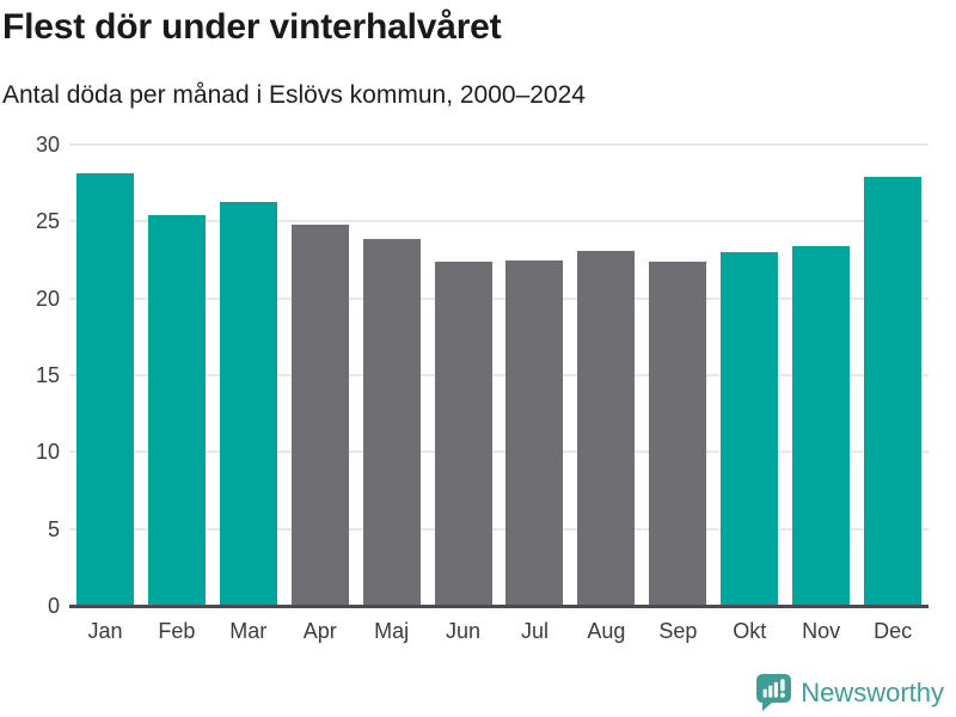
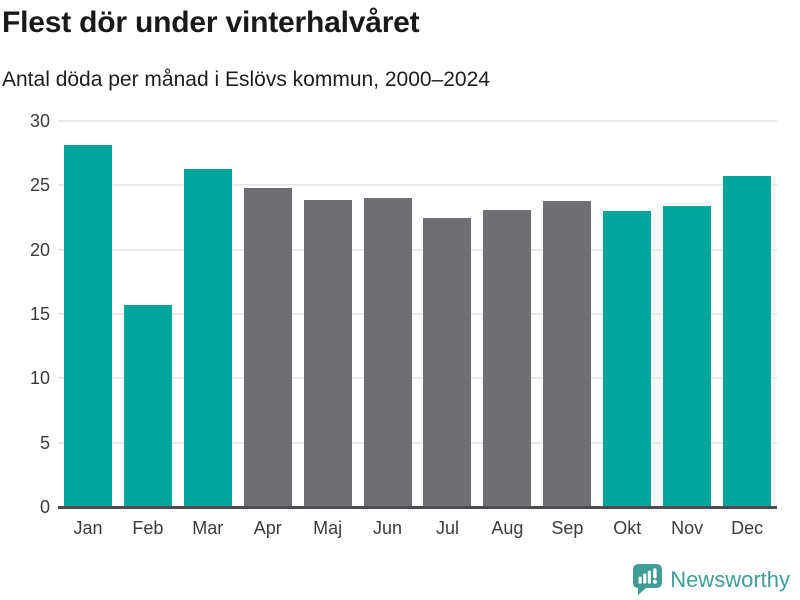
Feb: 25.4 -> 15.7
Jun: 22.4 -> 24.0
Sep: 22.4 -> 23.8
Dec: 27.9 -> 25.7
